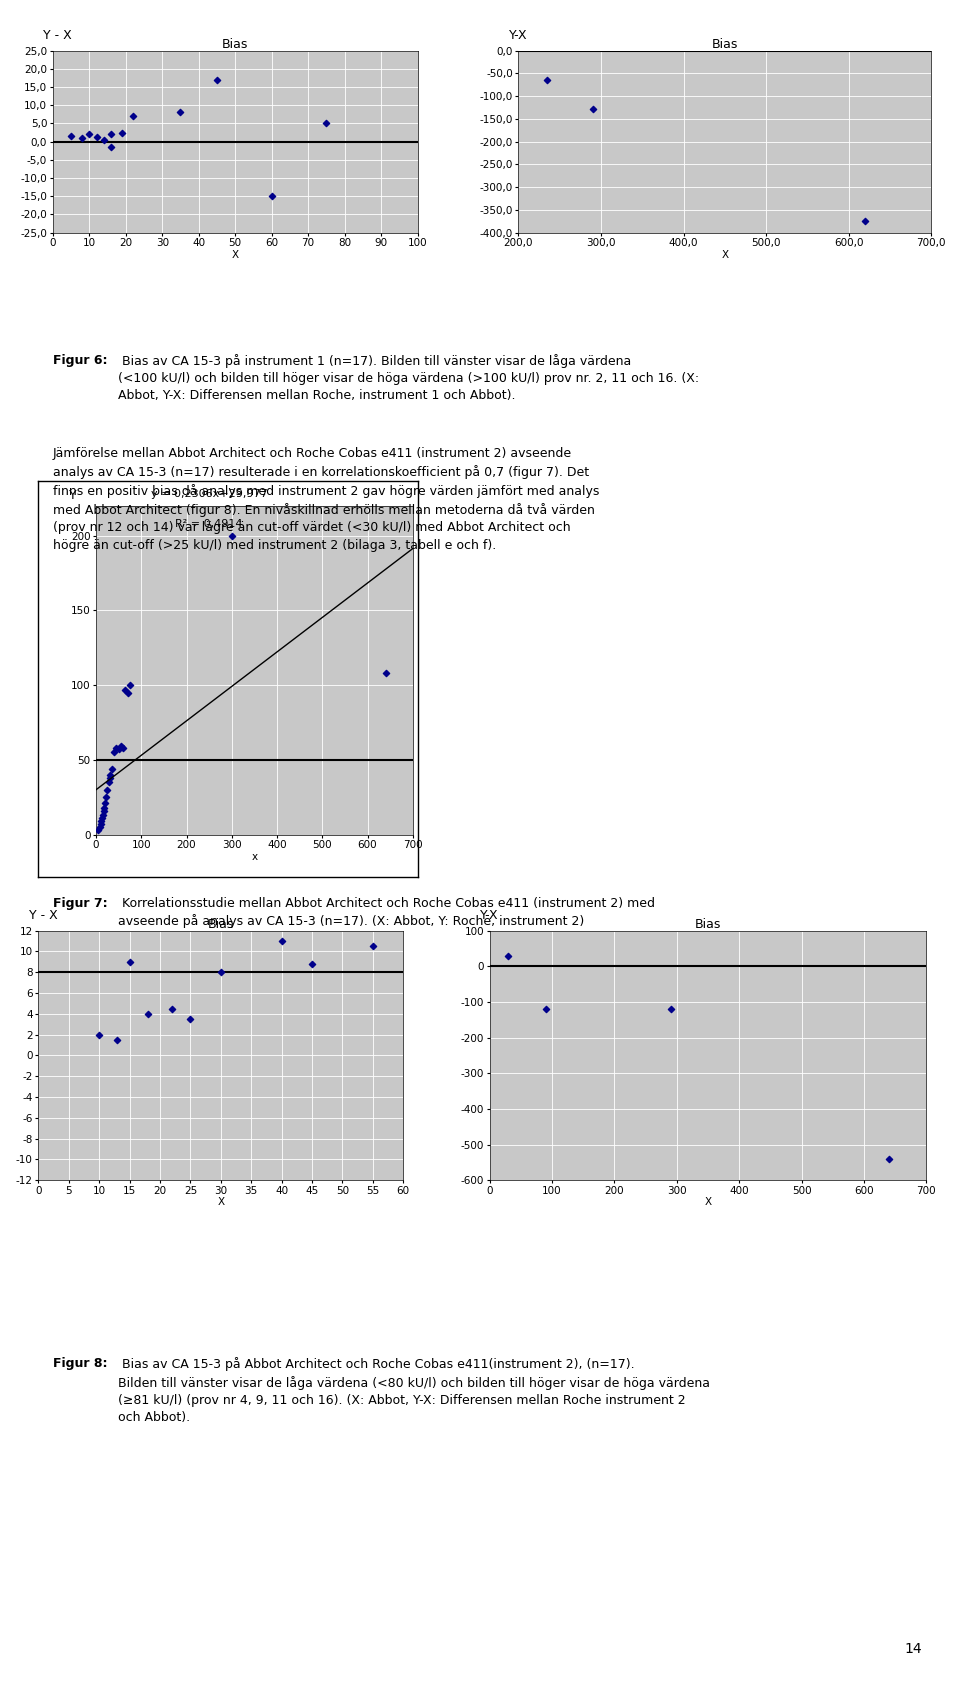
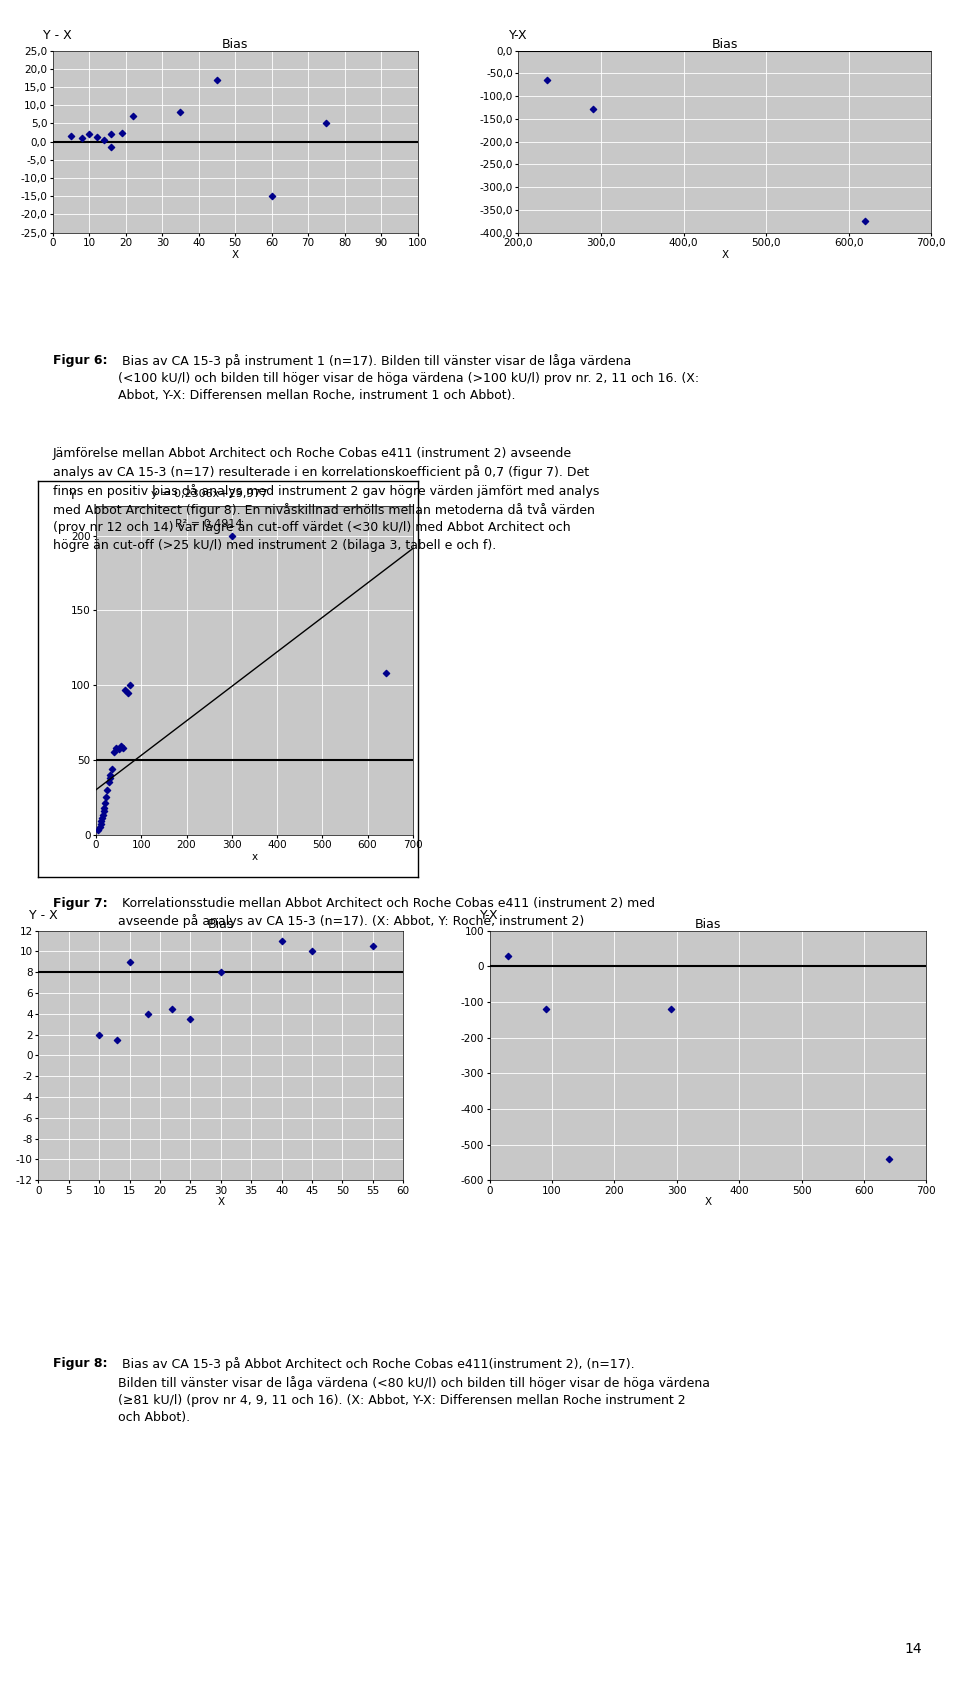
45: 8.8 -> 10.0
